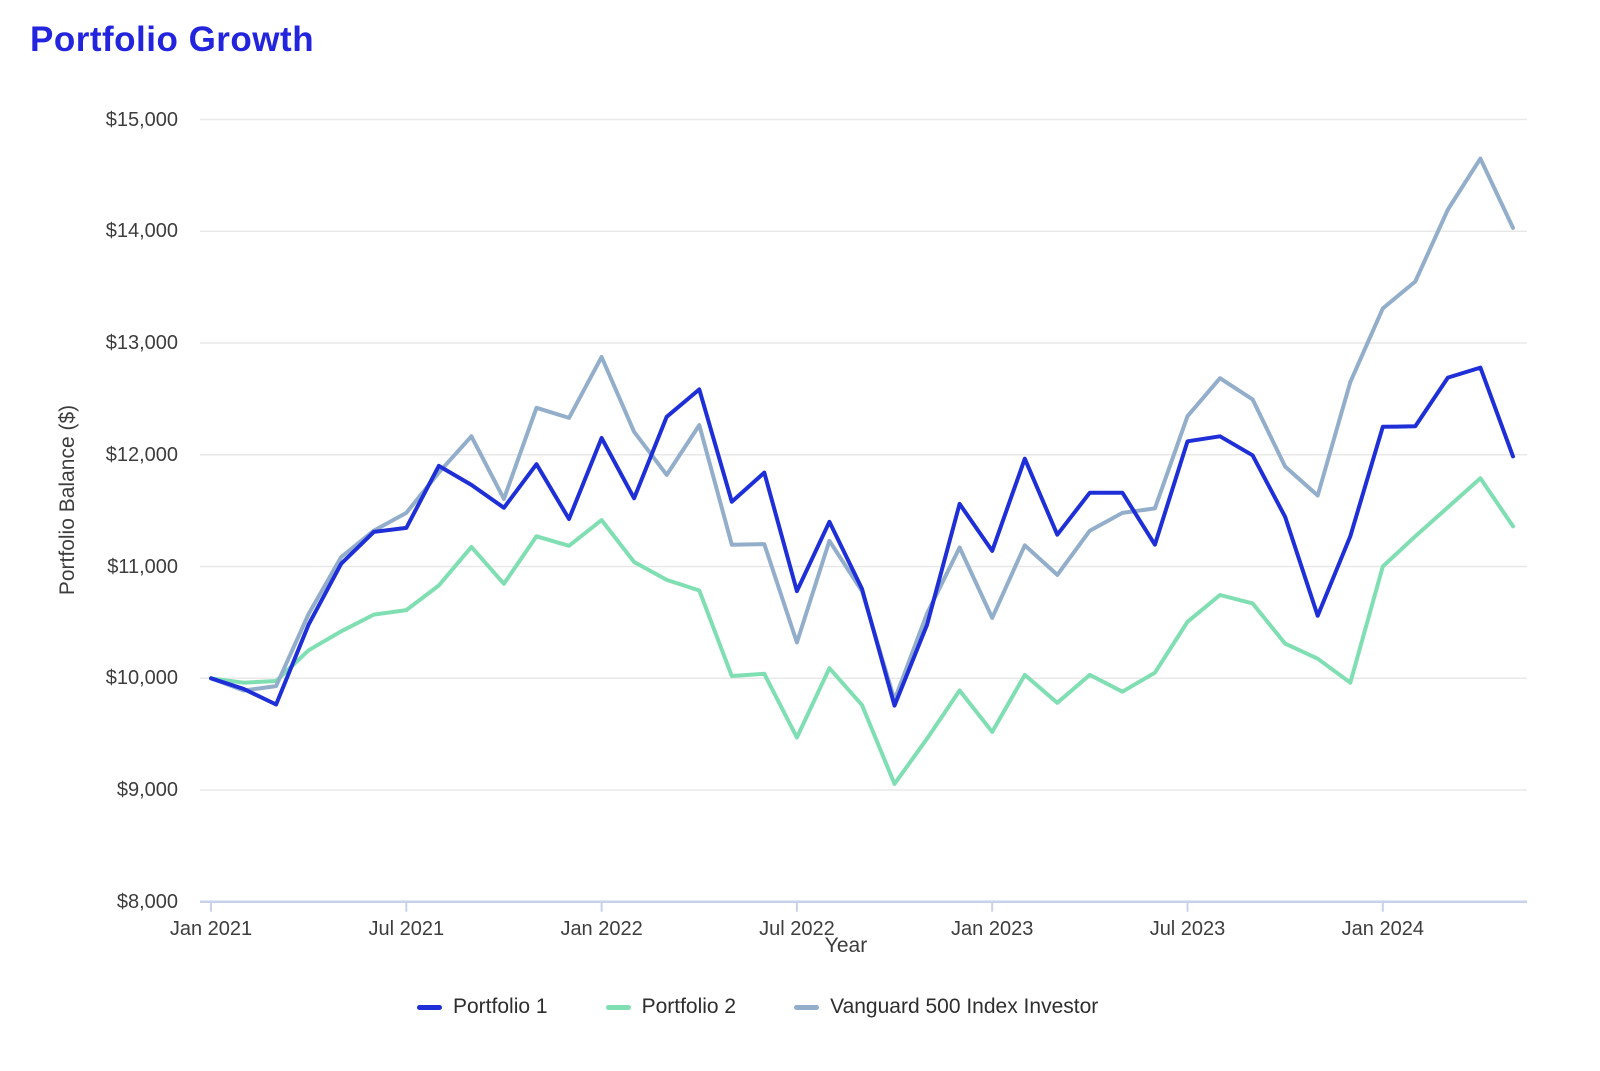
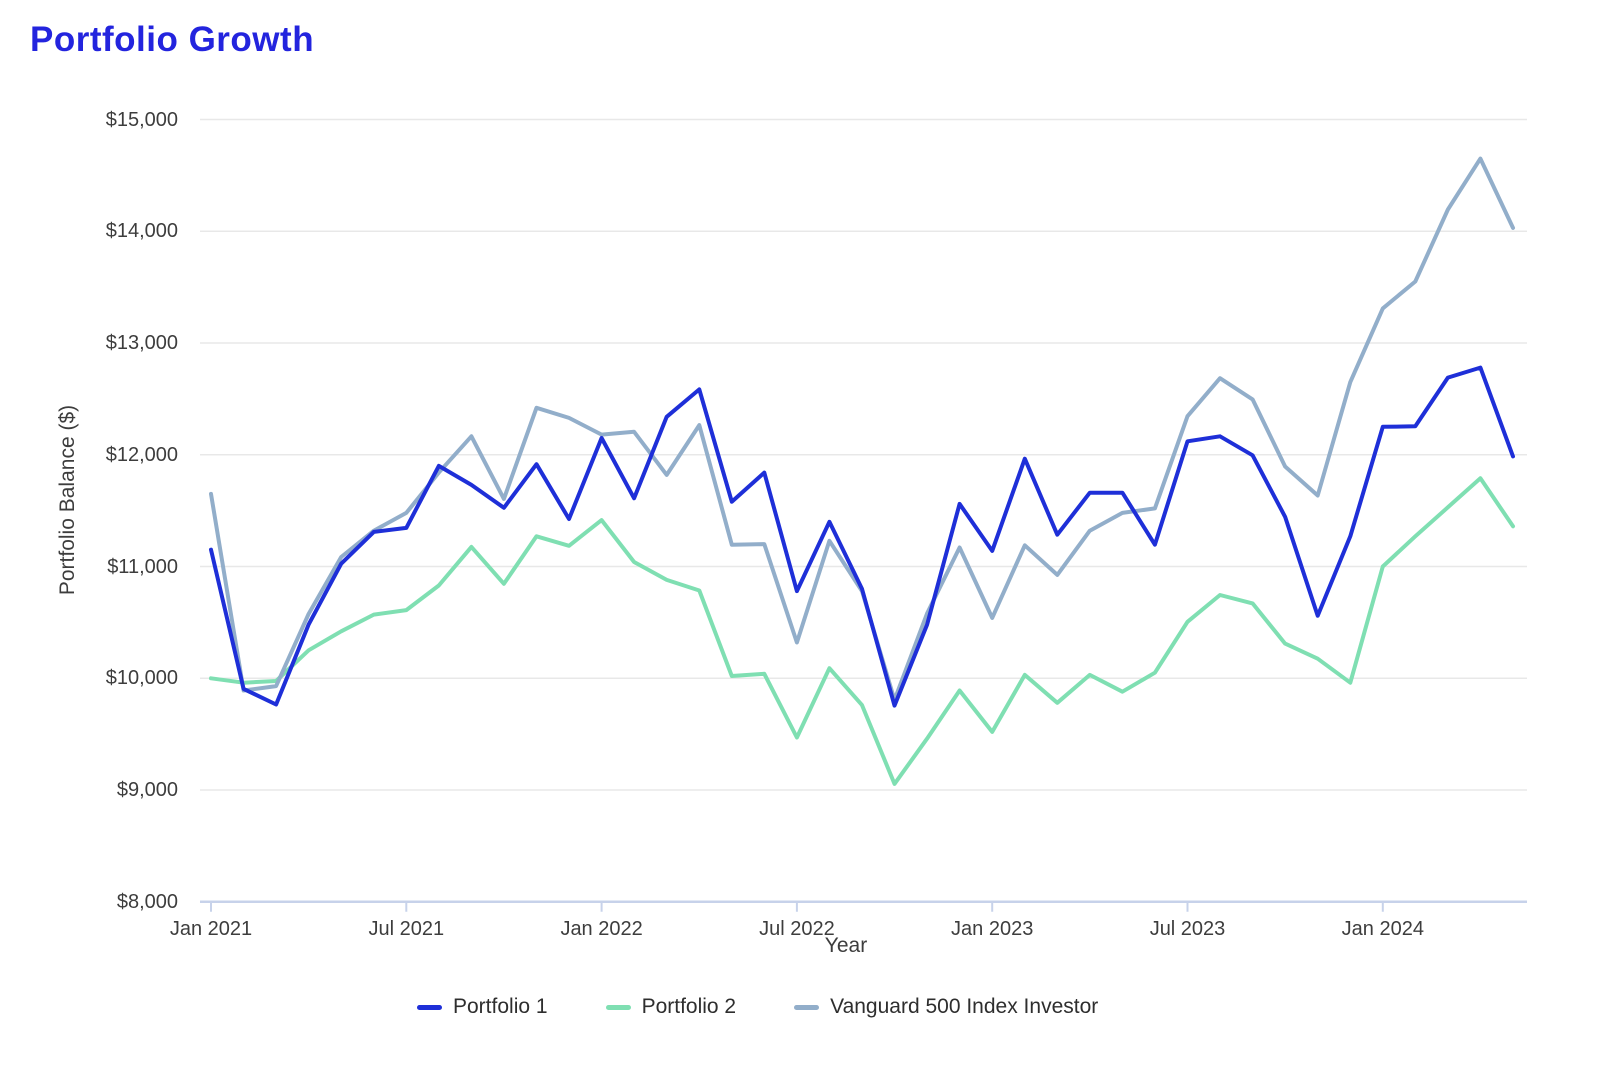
Portfolio 1/Jan 2021: $10000 -> $11150
Vanguard 500 Index Investor/Jan 2021: $10000 -> $11650
Vanguard 500 Index Investor/Jan 2022: $12880 -> $12180
